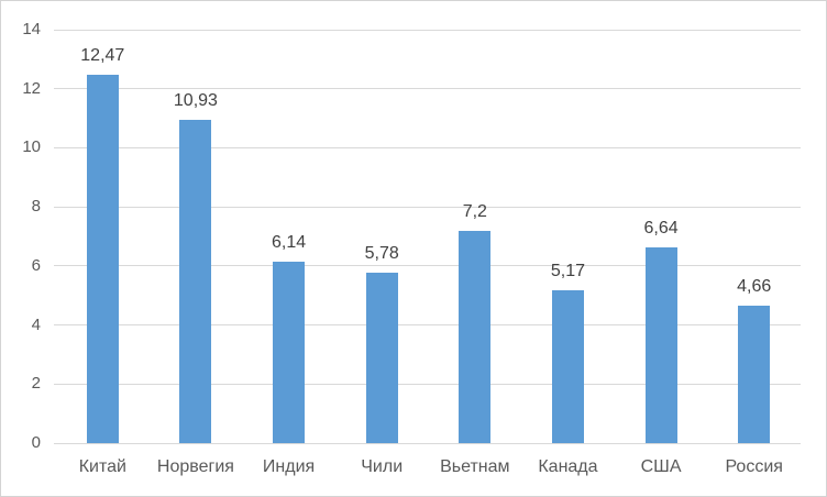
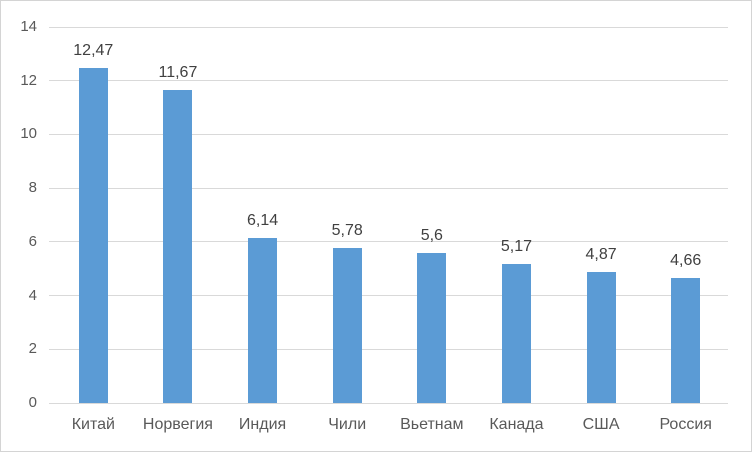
Норвегия: 10,93 -> 11,67
Вьетнам: 7,2 -> 5,6
США: 6,64 -> 4,87
